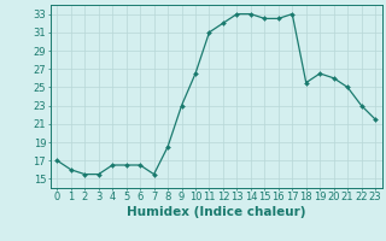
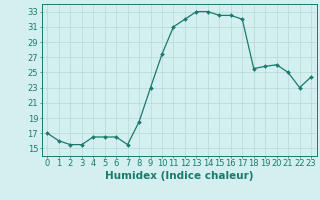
10: 26.5 -> 27.4
17: 33.0 -> 32.0
19: 26.5 -> 25.8
23: 21.5 -> 24.4
